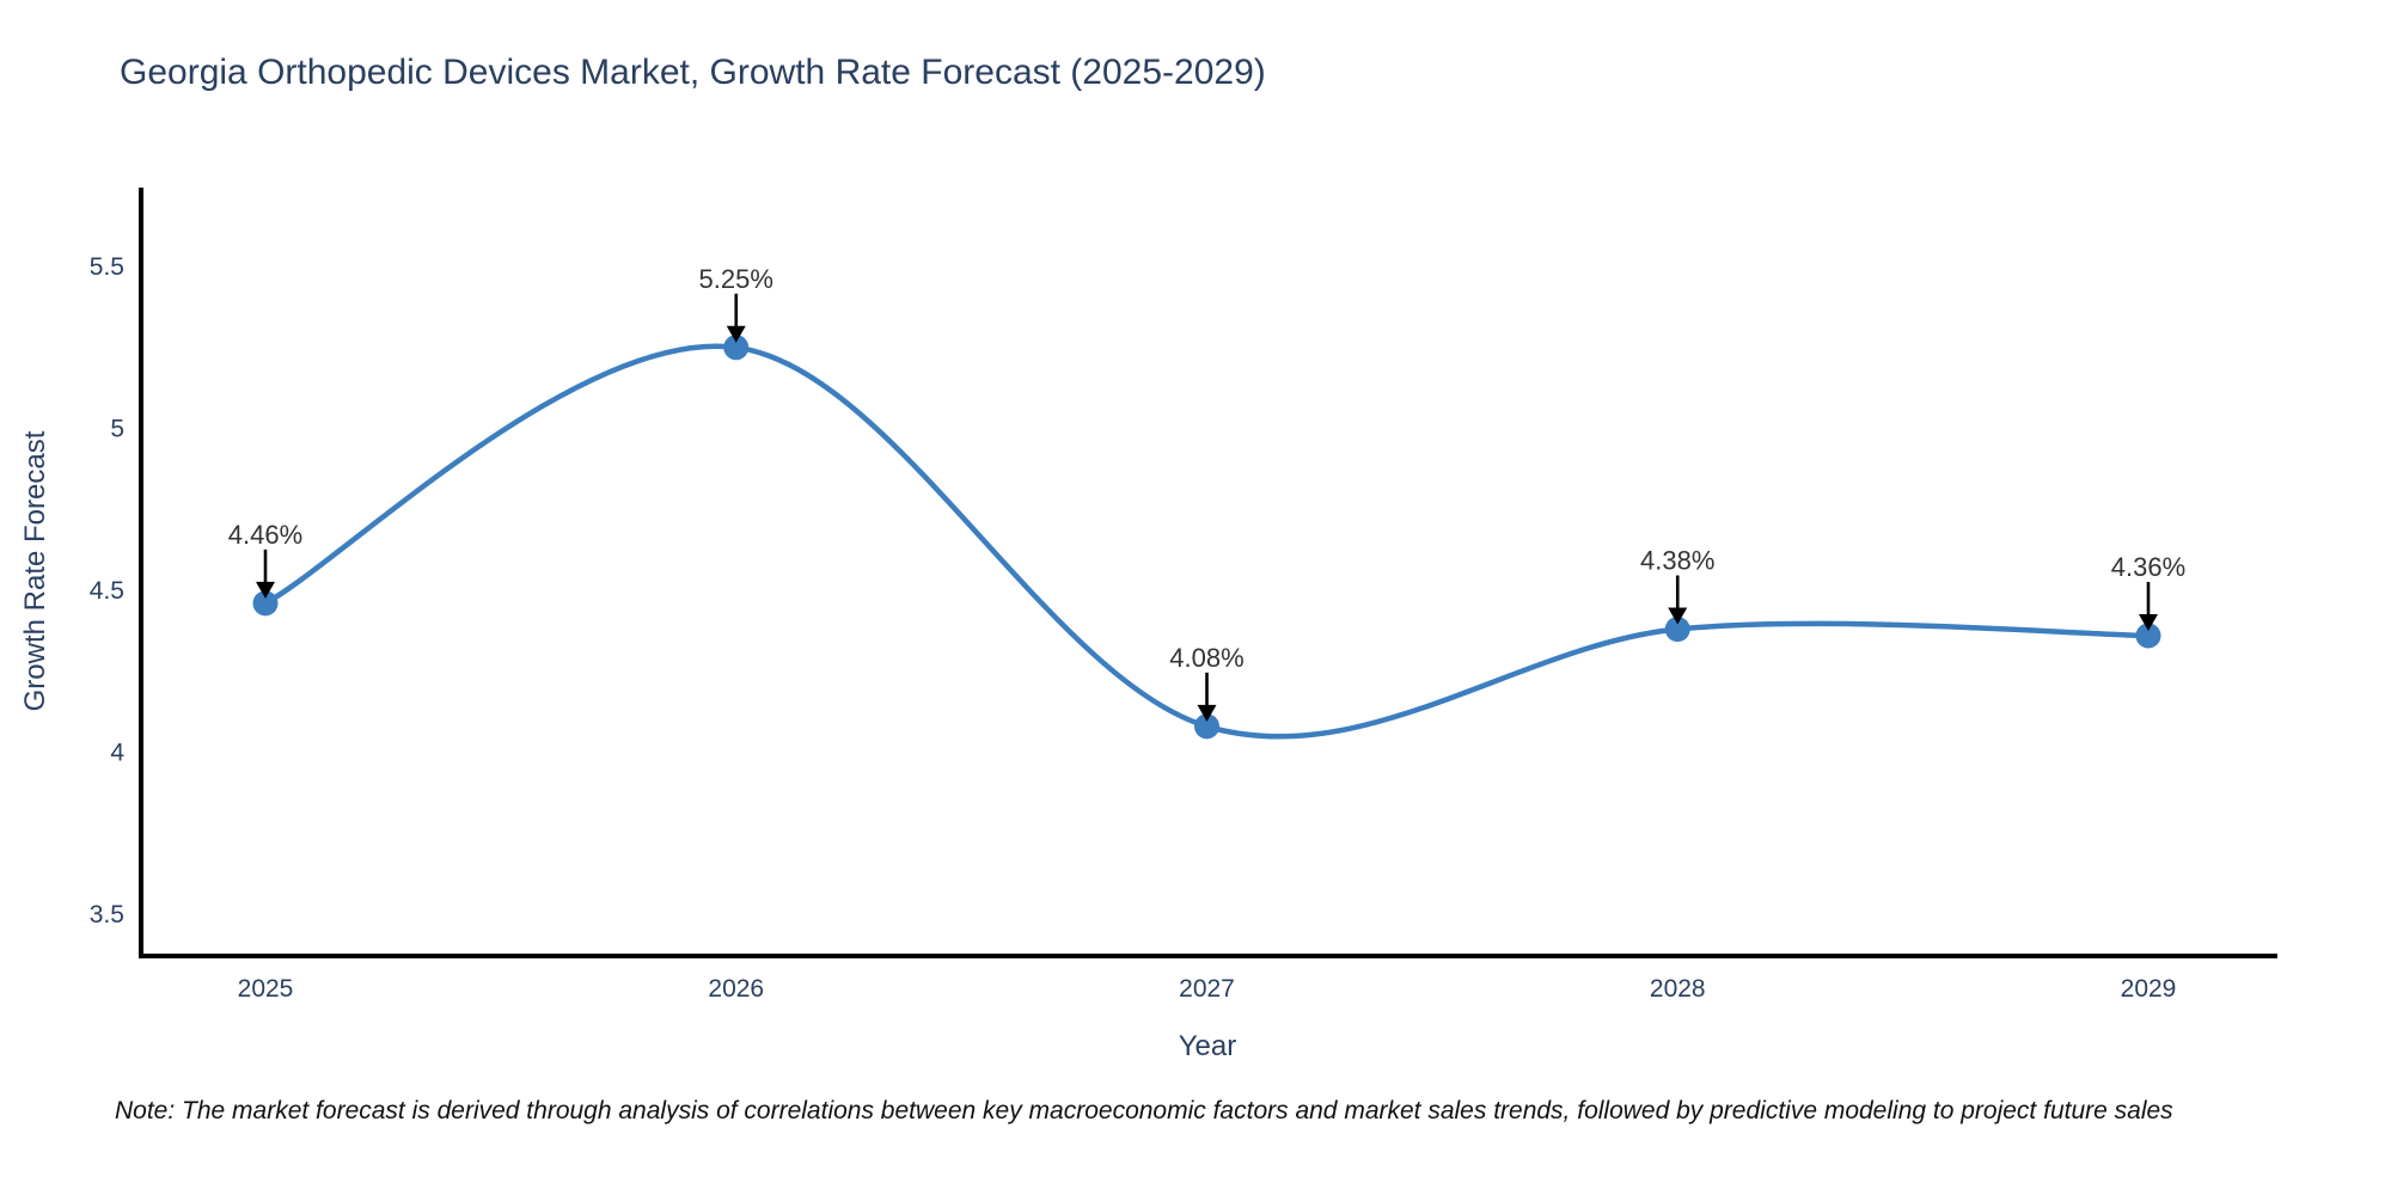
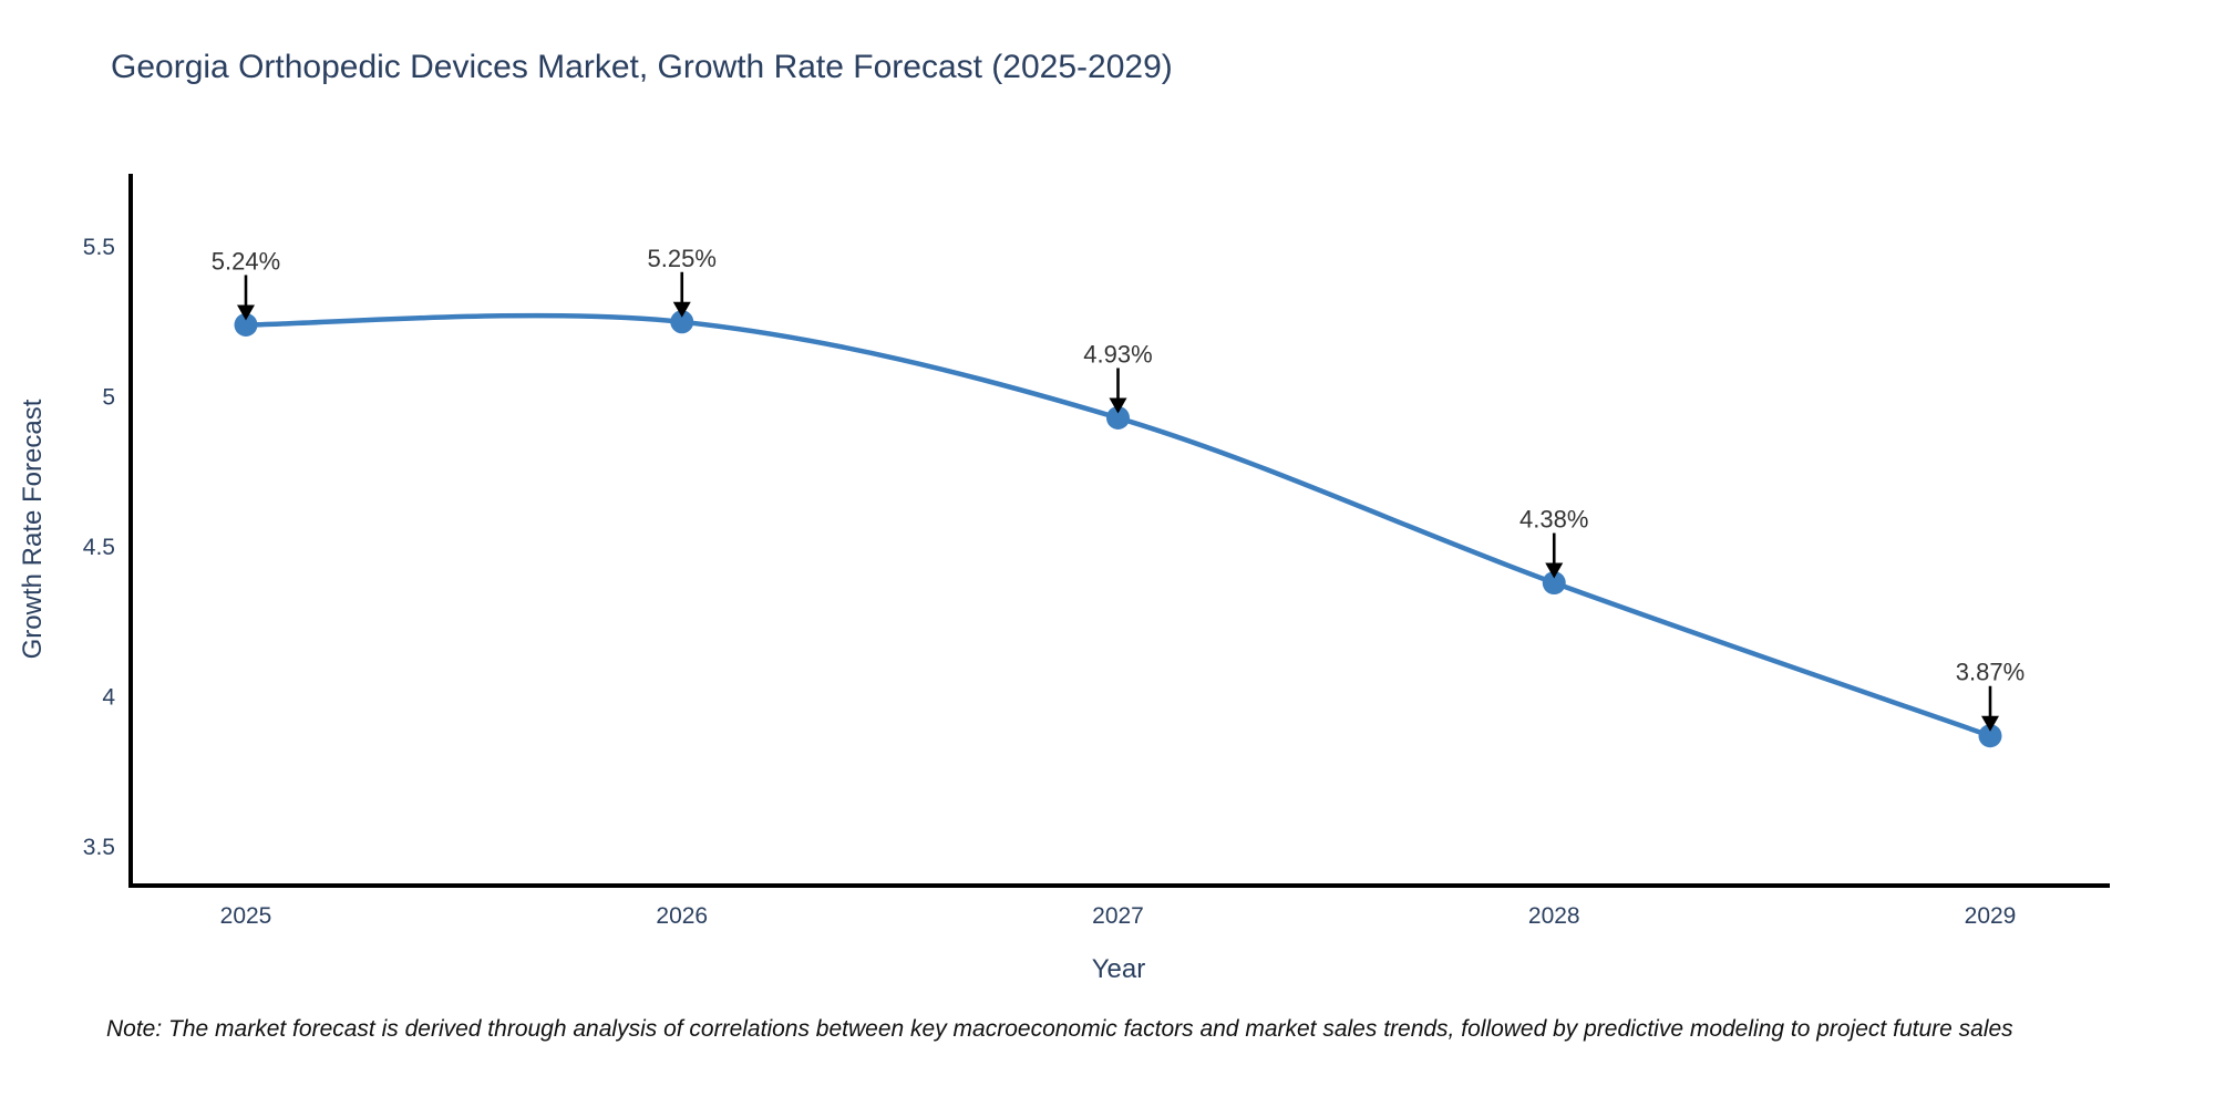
2025: 4.46% -> 5.24%
2027: 4.08% -> 4.93%
2029: 4.36% -> 3.87%
